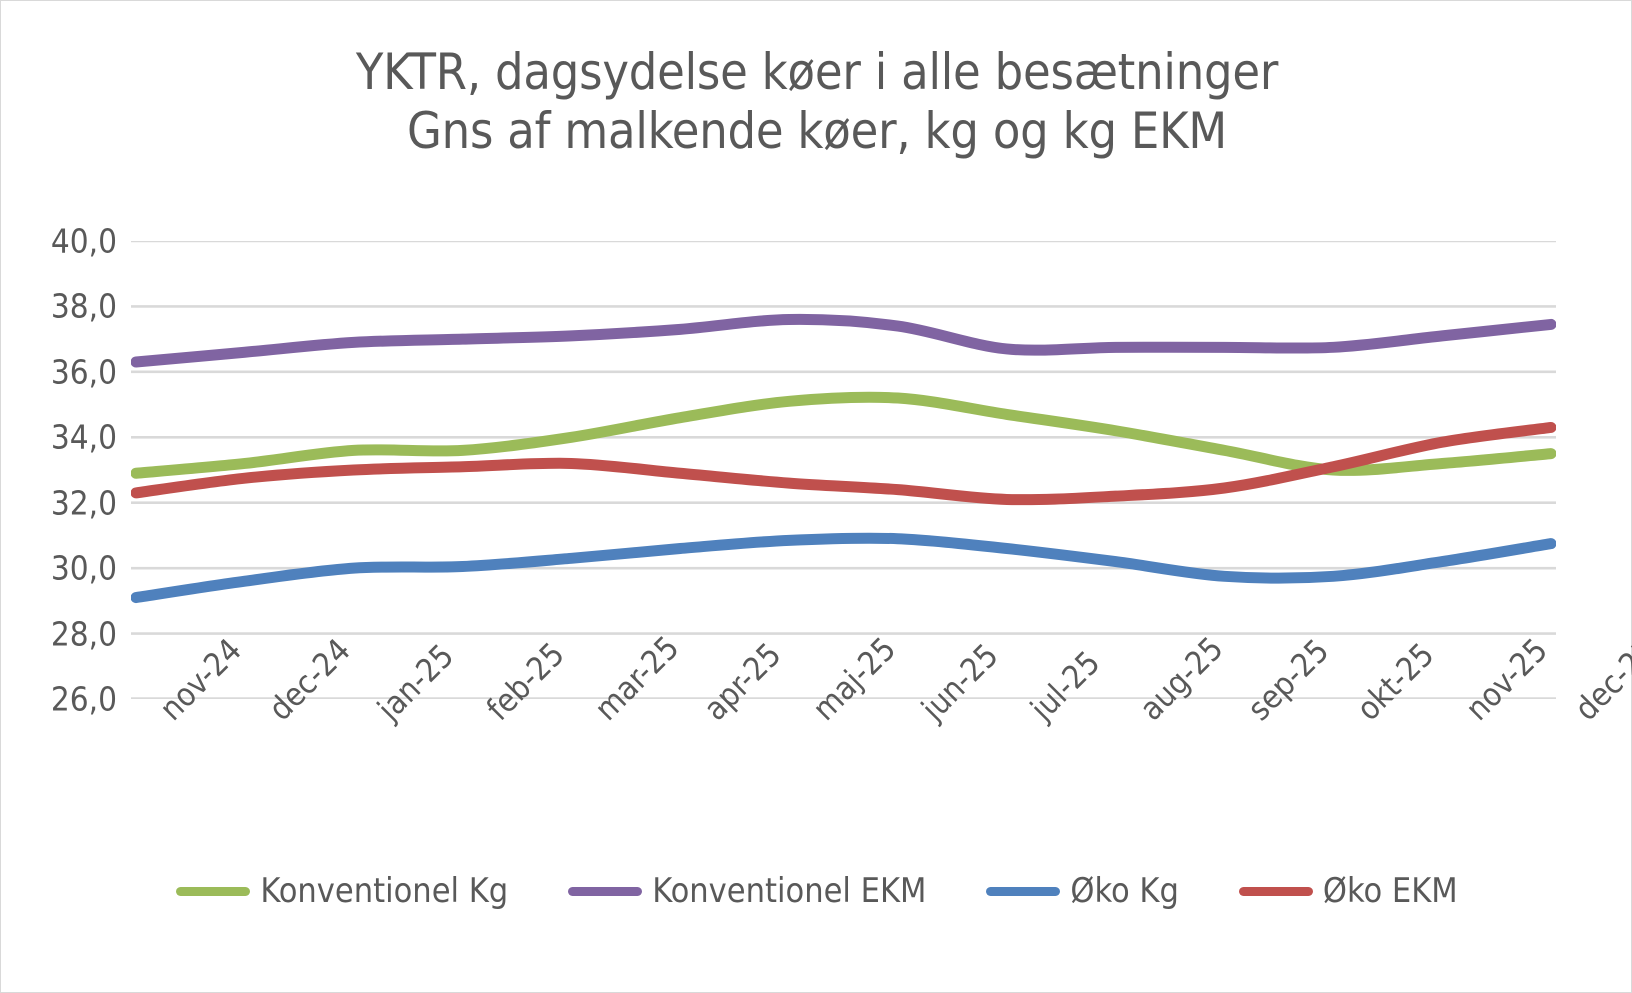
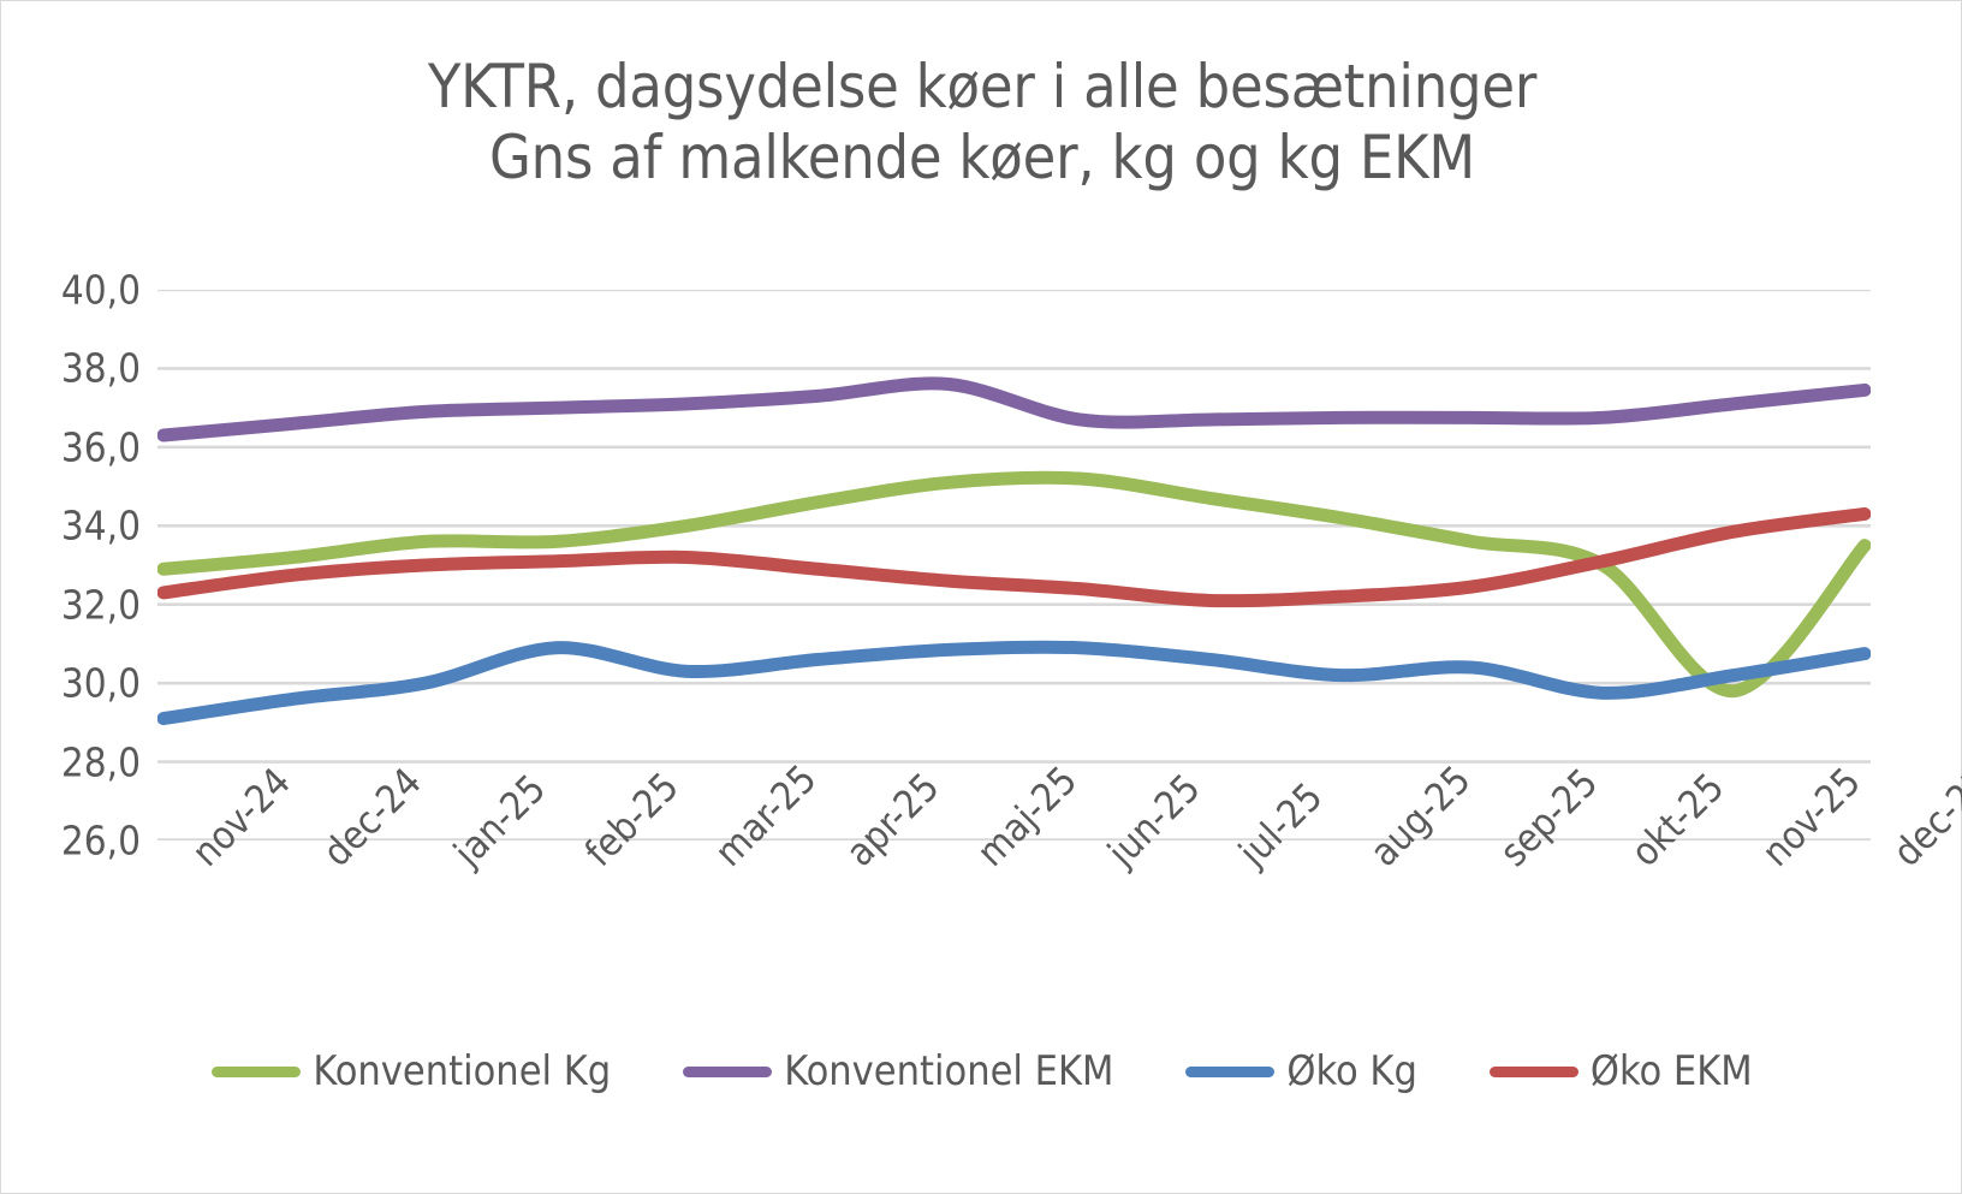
Øko Kg/feb-25: 30,1 -> 30,9
Konventionel EKM/jun-25: 37,4 -> 36,7
Øko Kg/sep-25: 29,8 -> 30,4
Konventionel Kg/nov-25: 33,2 -> 29,8
